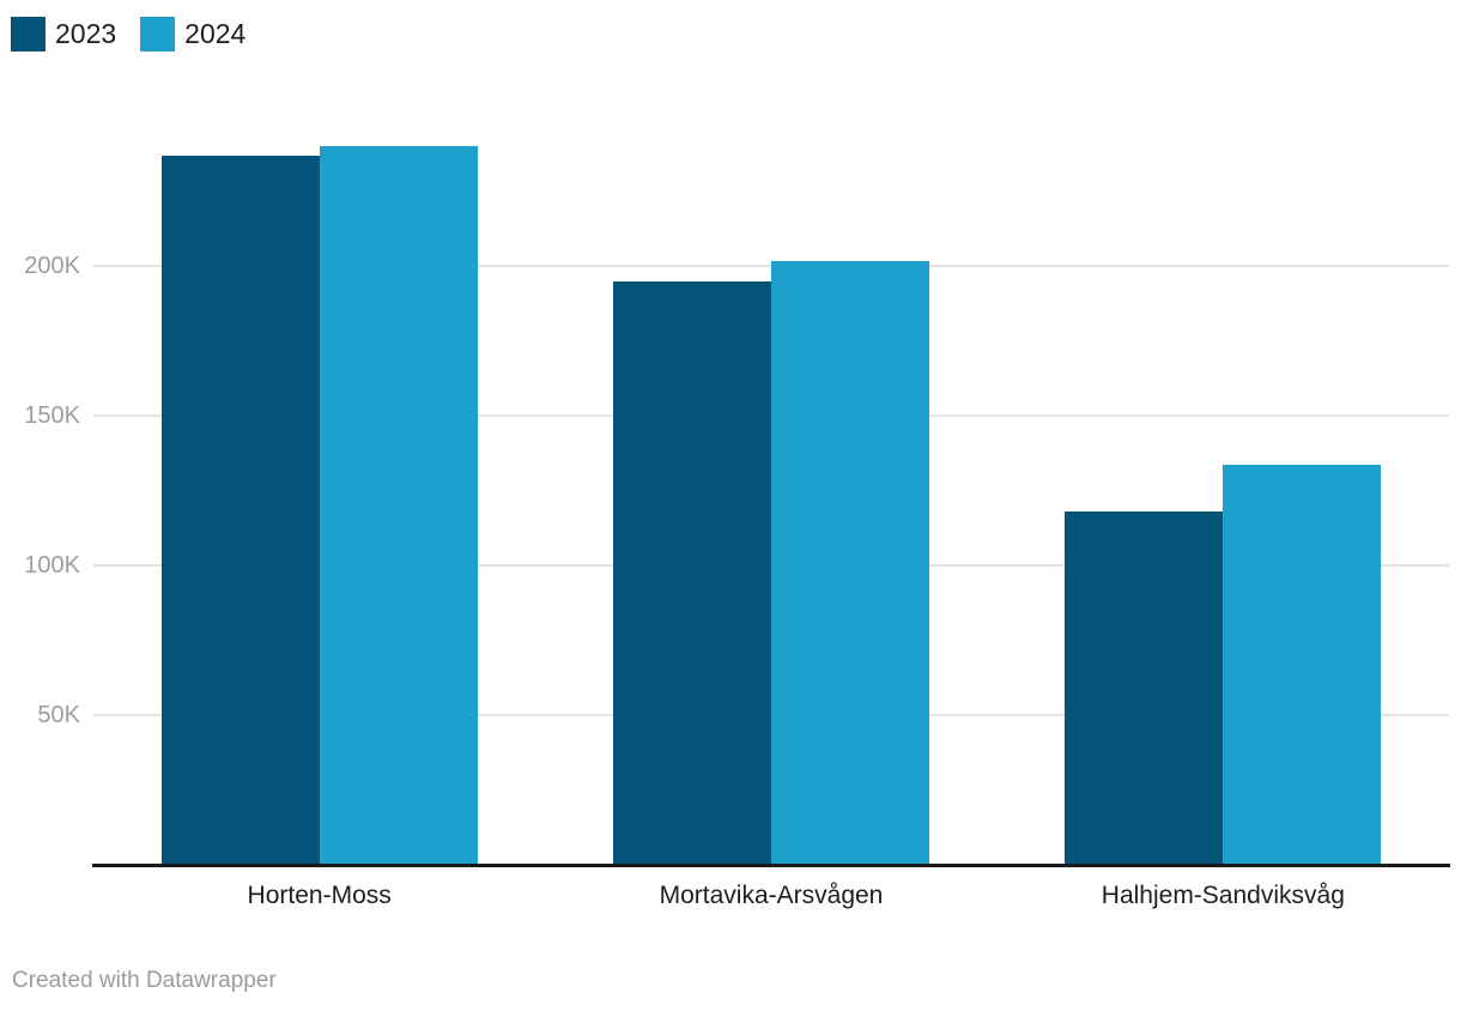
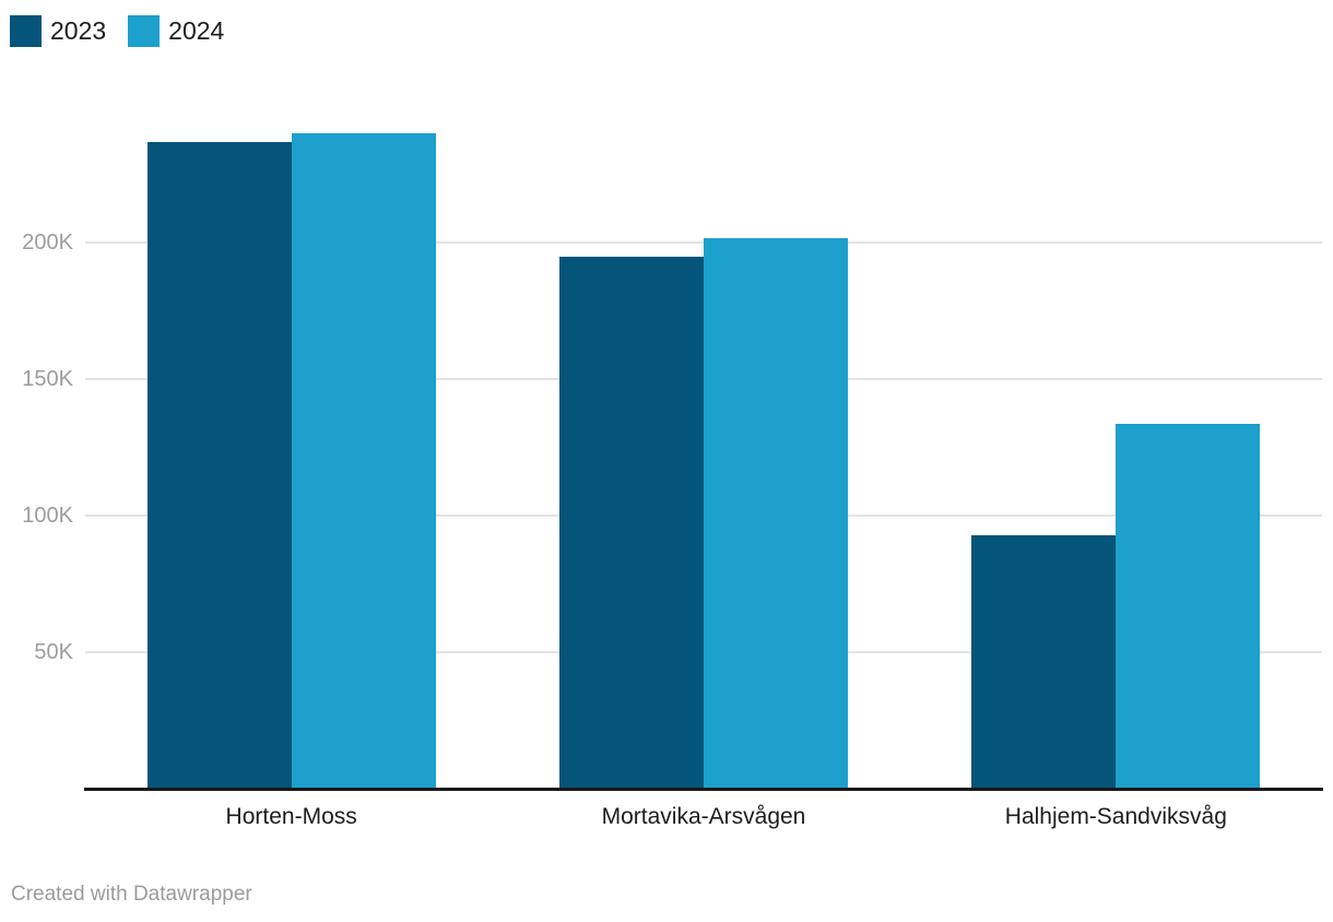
2023/Halhjem-Sandviksvåg: 118K -> 93K
